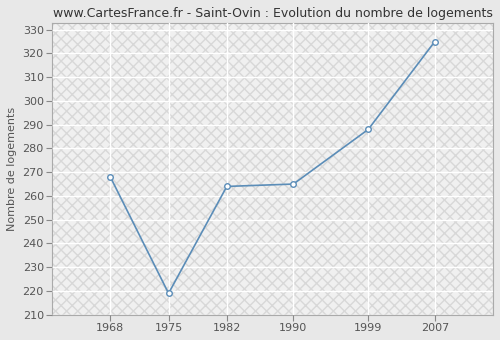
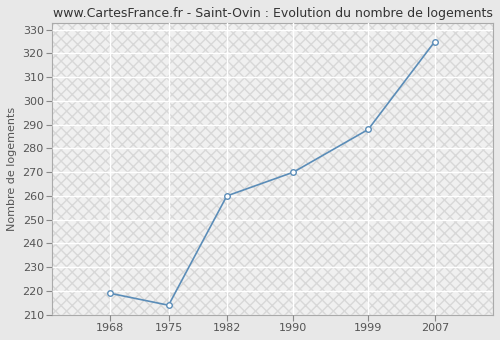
1968: 268 -> 219
1975: 219 -> 214
1982: 264 -> 260
1990: 265 -> 270
